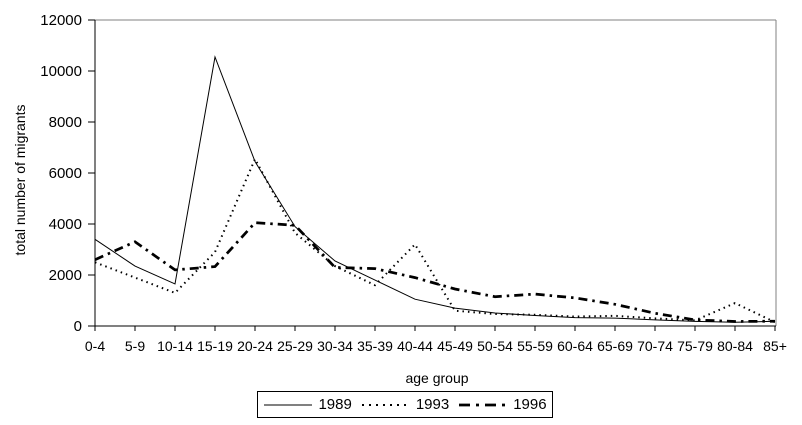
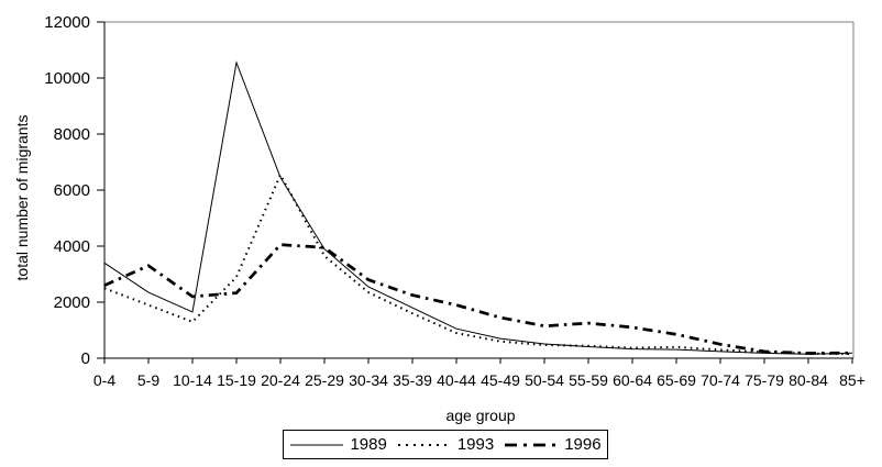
1996/30-34: 2300 -> 2800
1993/40-44: 3200 -> 900
1993/80-84: 900 -> 200
